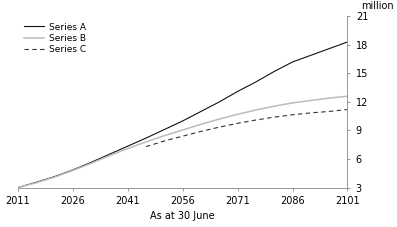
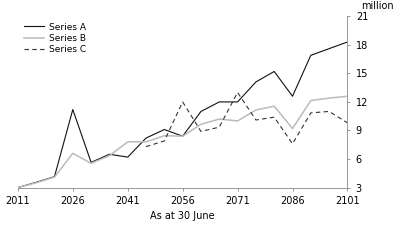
Series A/2026: 4.8 -> 11.2
Series B/2026: 4.8 -> 6.6
Series A/2041: 7.3 -> 6.2
Series B/2041: 7.1 -> 7.8
Series A/2056: 10.0 -> 8.4
Series B/2056: 9.1 -> 8.4
Series C/2056: 8.4 -> 12.0
Series A/2071: 13.1 -> 12.0
Series B/2071: 10.7 -> 10.0
Series C/2071: 9.8 -> 13.0
Series A/2086: 16.2 -> 12.6
Series B/2086: 11.9 -> 9.2
Series C/2086: 10.7 -> 7.6
Series C/2101: 11.2 -> 9.8
